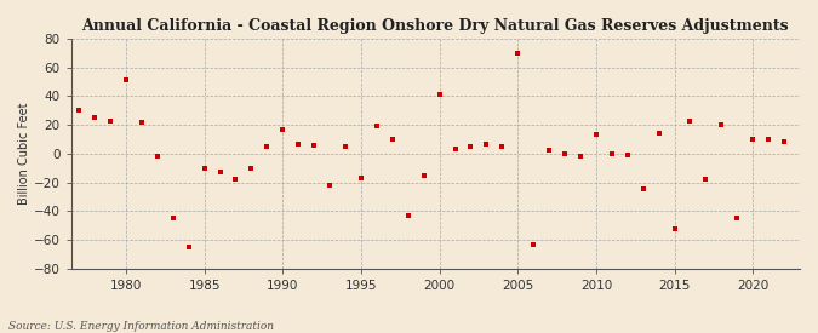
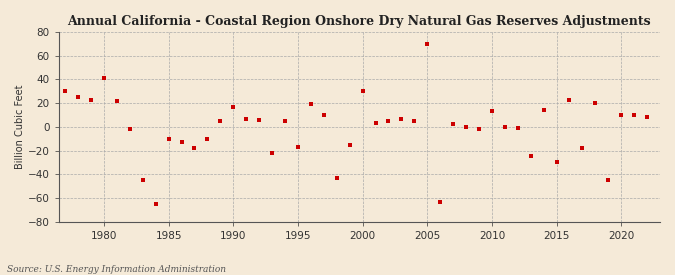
1980: 51 -> 41
2000: 41 -> 30
2015: -52 -> -30
